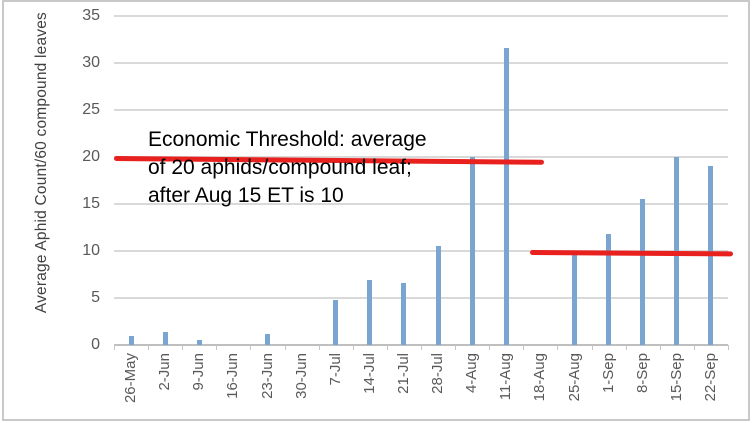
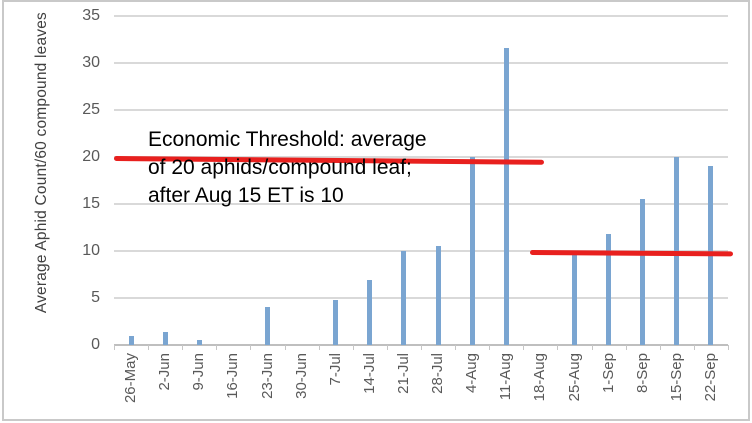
23-Jun: 1 -> 4
21-Jul: 7 -> 10
